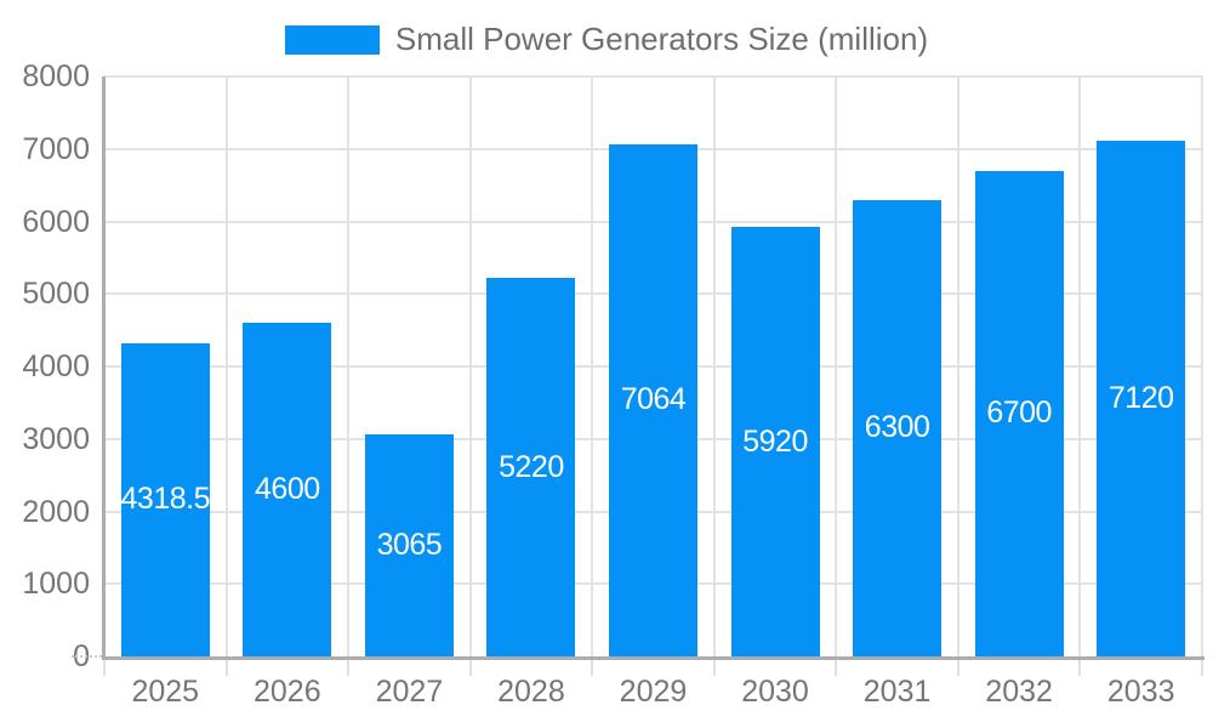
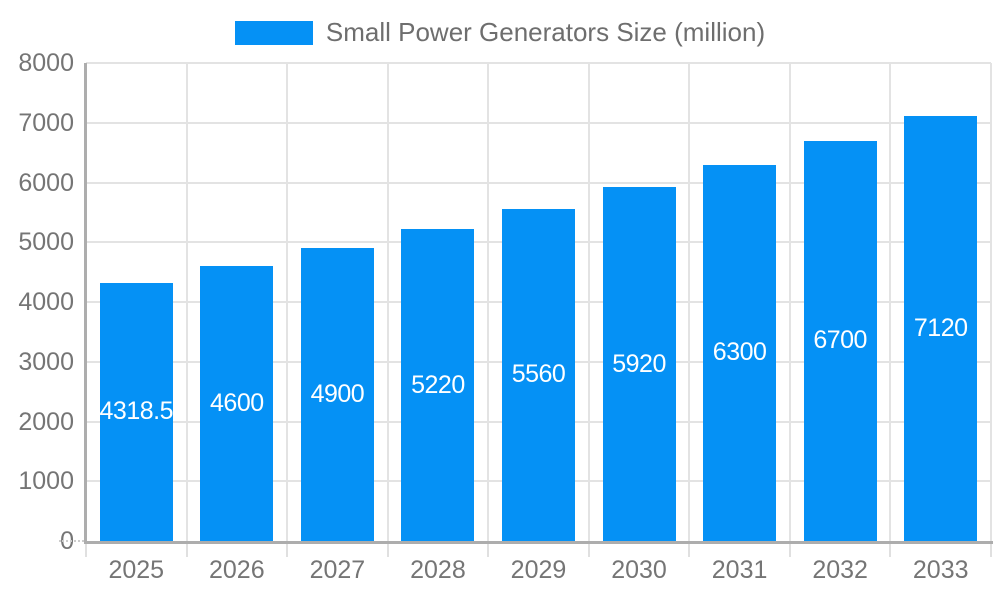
2027: 3065 -> 4900
2029: 7064 -> 5560
